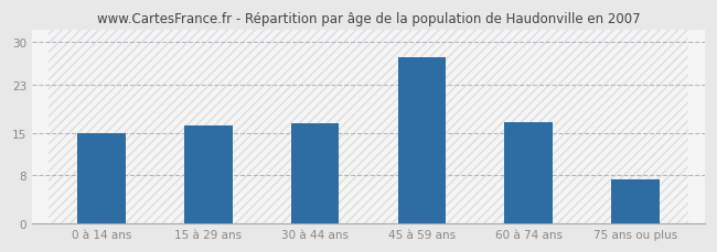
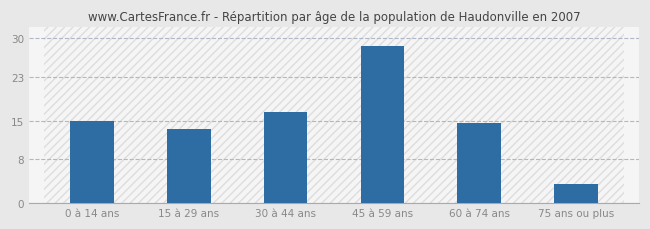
15 à 29 ans: 16.2 -> 13.5
45 à 59 ans: 27.4 -> 28.5
60 à 74 ans: 16.8 -> 14.5
75 ans ou plus: 7.2 -> 3.5
